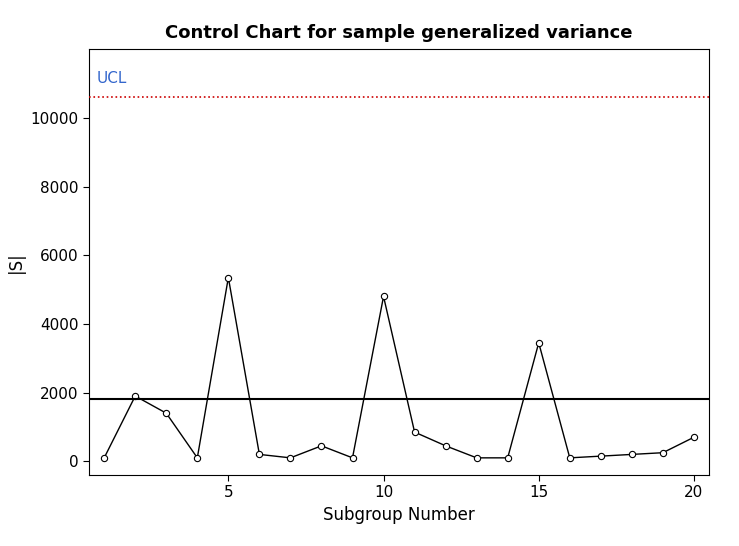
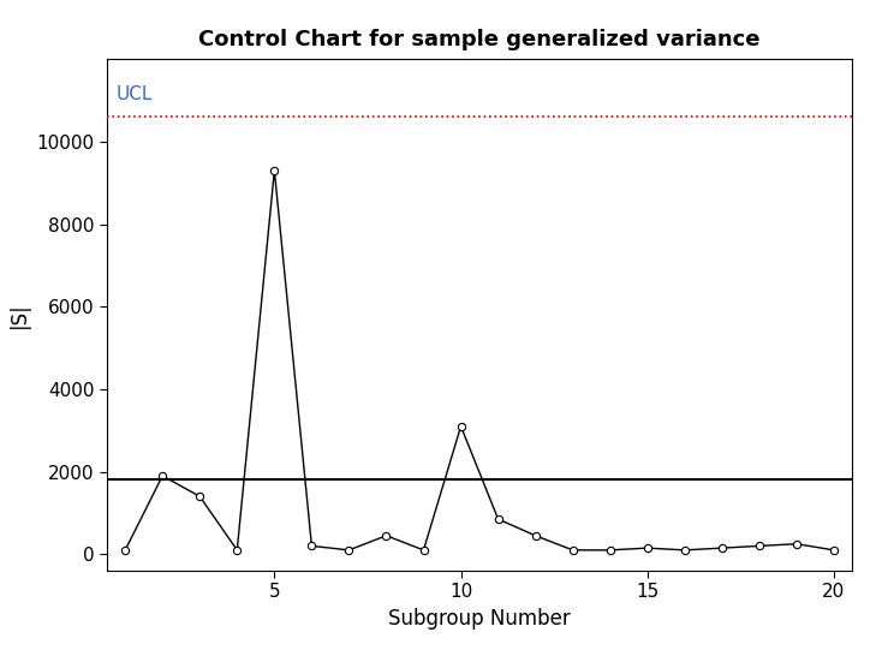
5: 5350 -> 9300
10: 4800 -> 3100
15: 3450 -> 150
20: 700 -> 100
